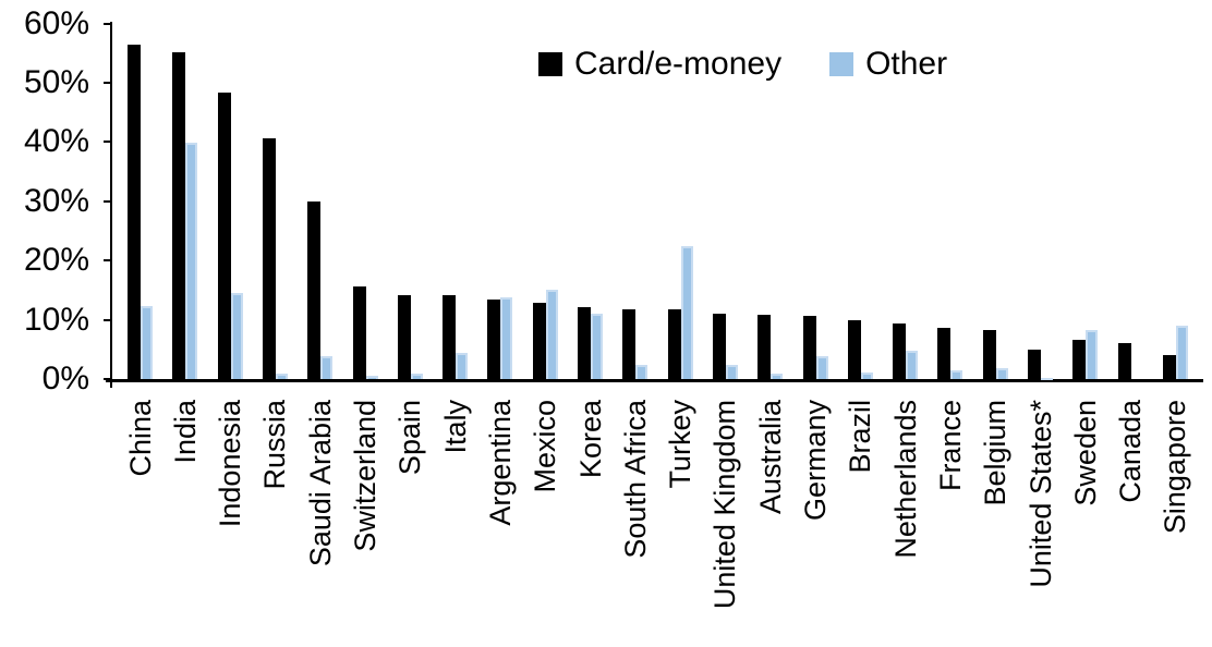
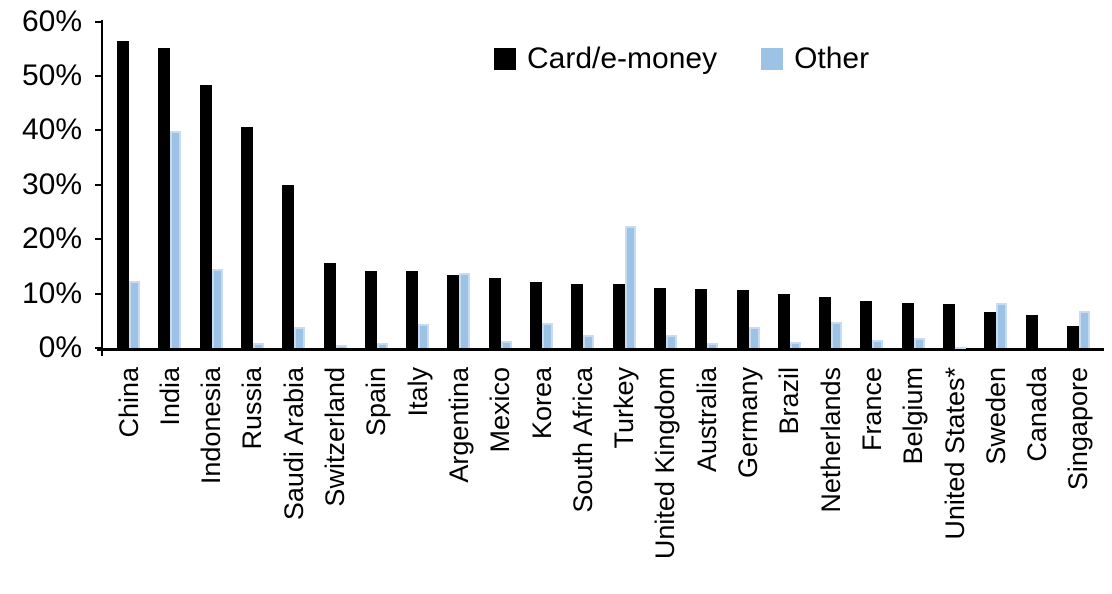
Other/Mexico: 15% -> 1%
Other/Korea: 11% -> 5%
Card/e-money/United States*: 5% -> 8%
Other/Singapore: 9% -> 7%
